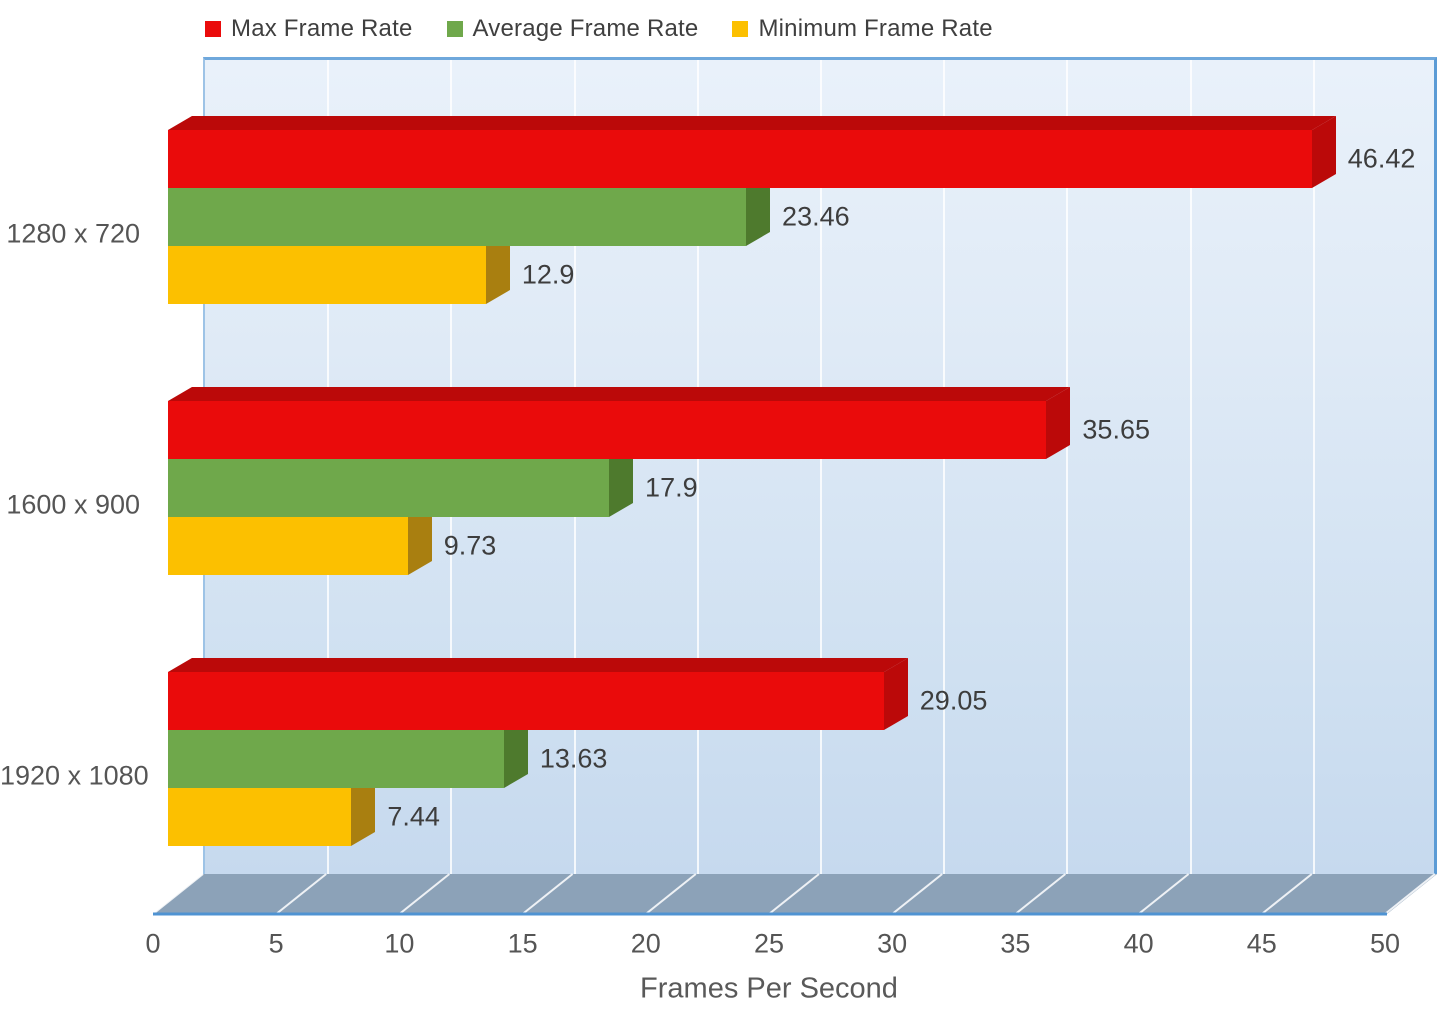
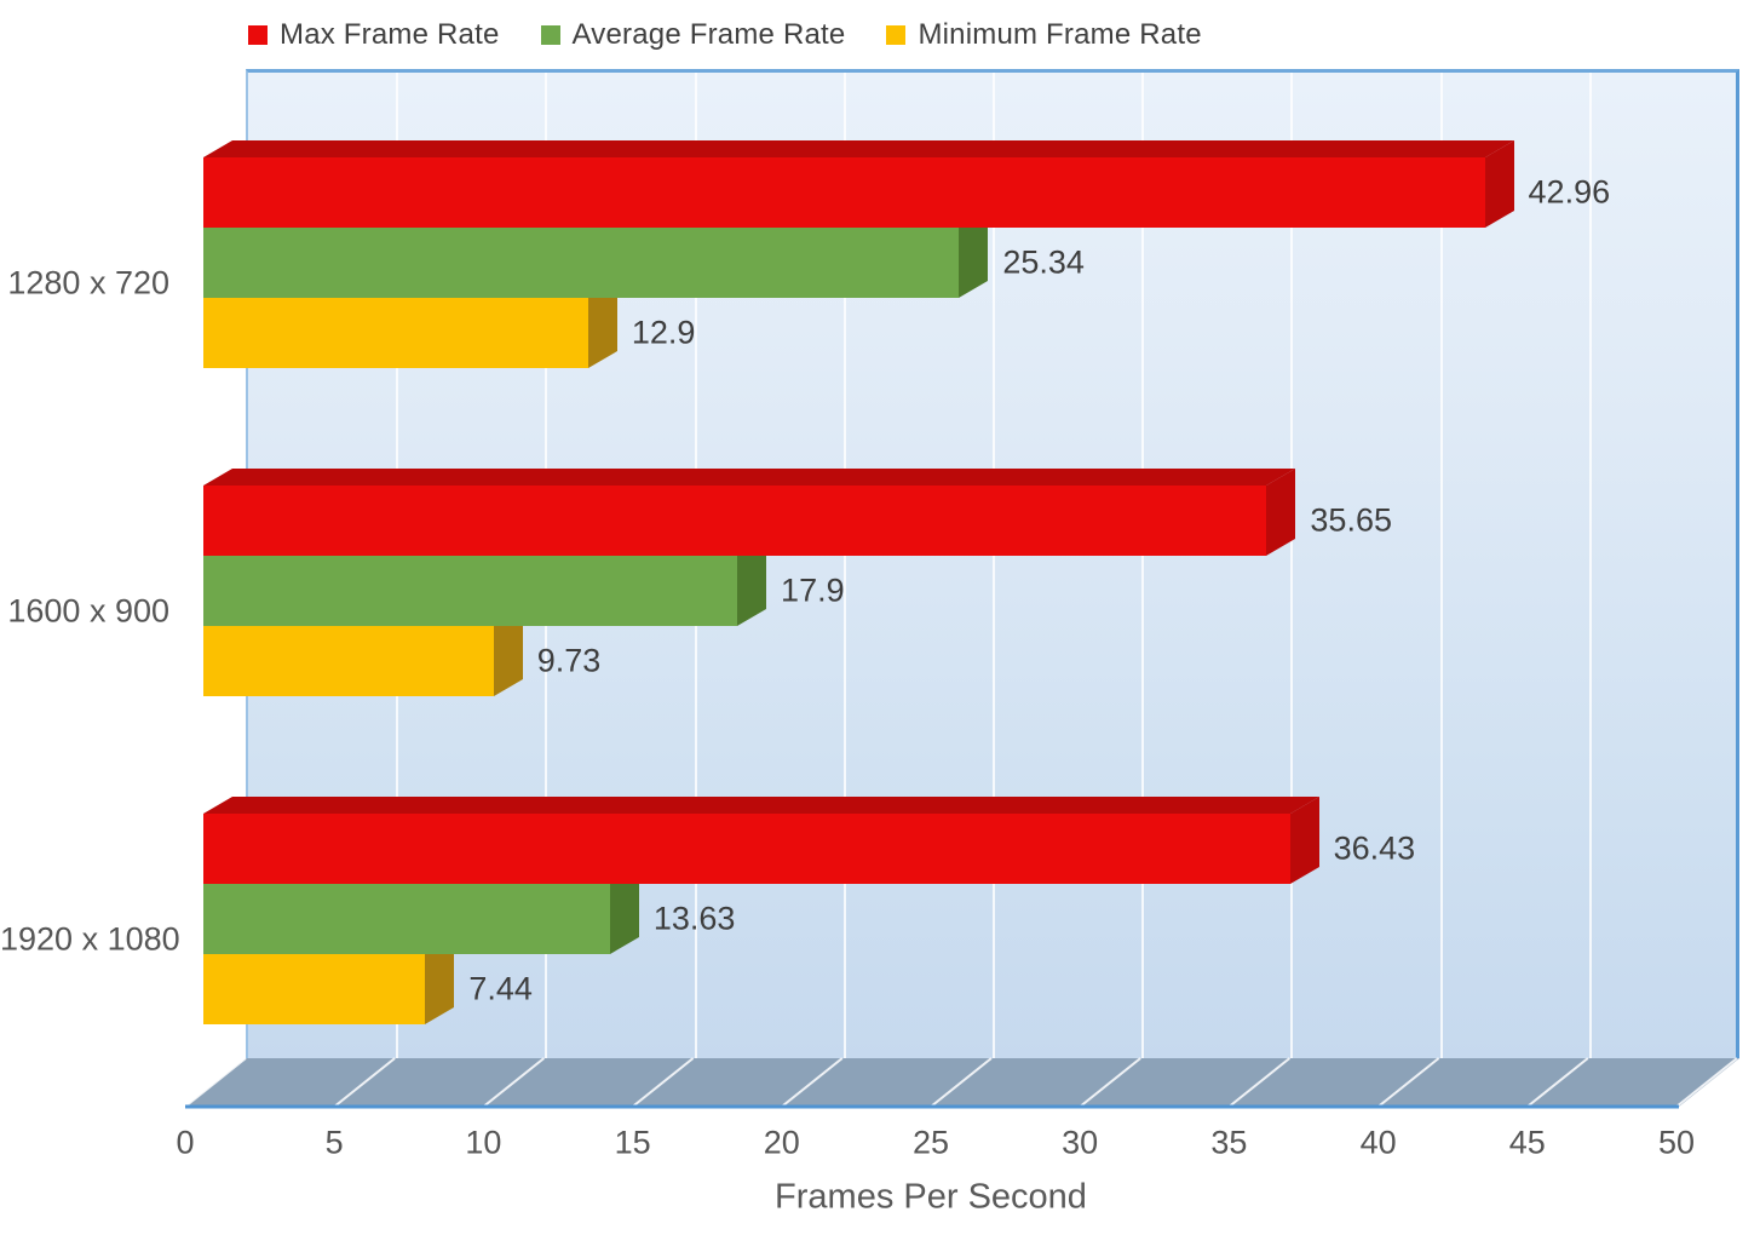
Max Frame Rate/1280 x 720: 46.42 -> 42.96
Average Frame Rate/1280 x 720: 23.46 -> 25.34
Max Frame Rate/1920 x 1080: 29.05 -> 36.43
